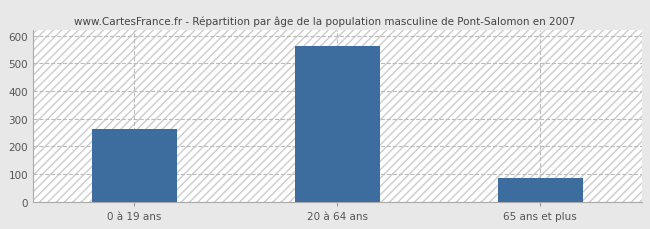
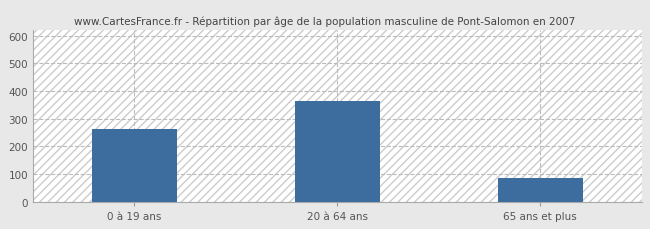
20 à 64 ans: 562 -> 365
